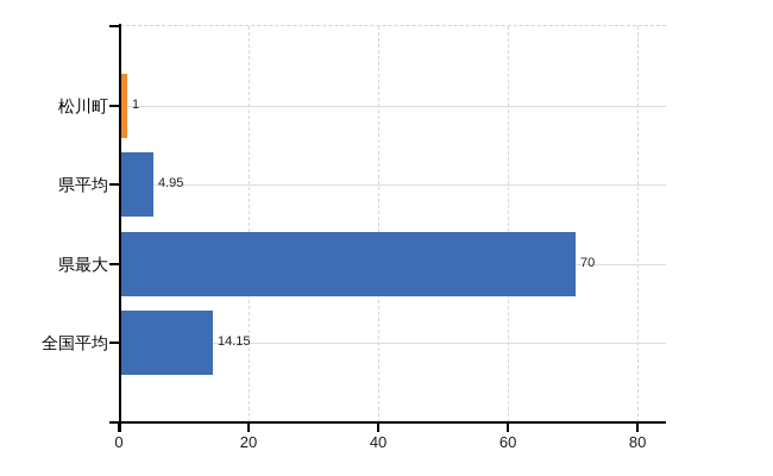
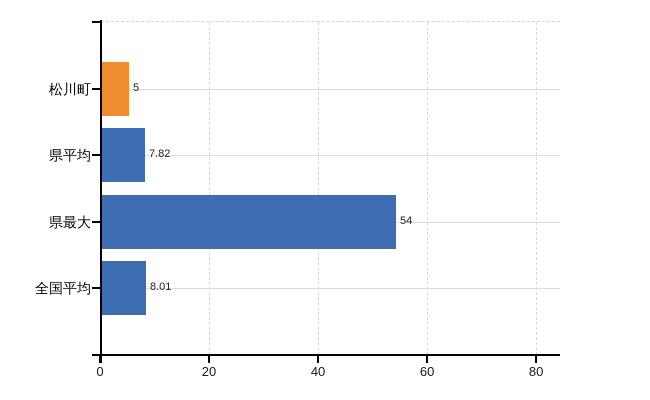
松川町: 1 -> 5
県平均: 4.95 -> 7.82
県最大: 70 -> 54
全国平均: 14.15 -> 8.01
